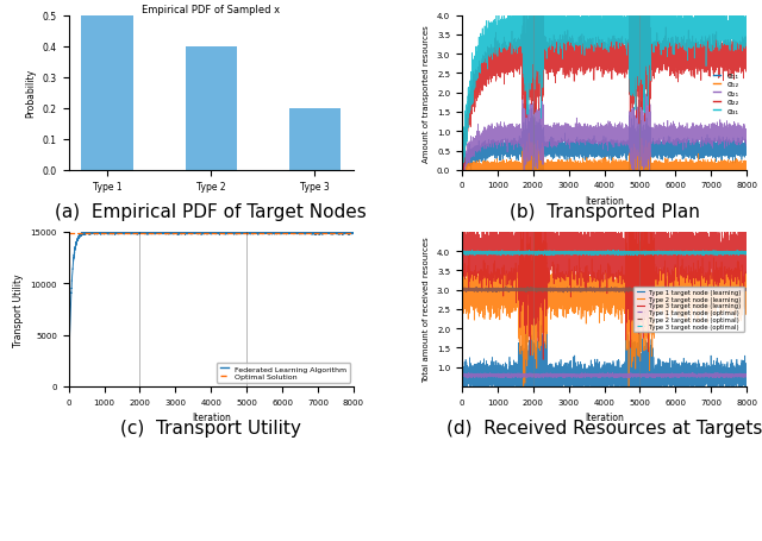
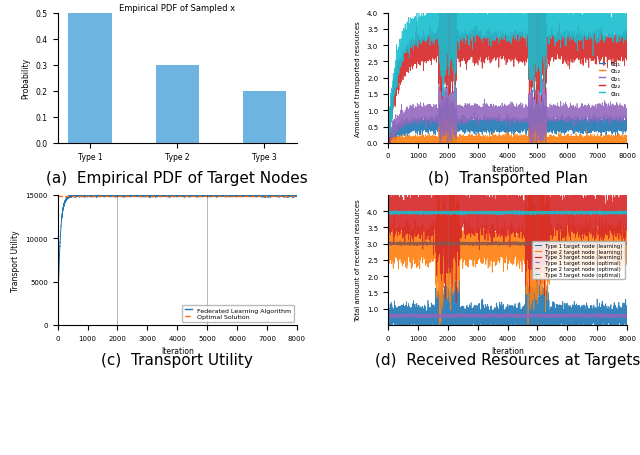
Empirical PDF of Sampled x/Type 2: 0.4 -> 0.3
